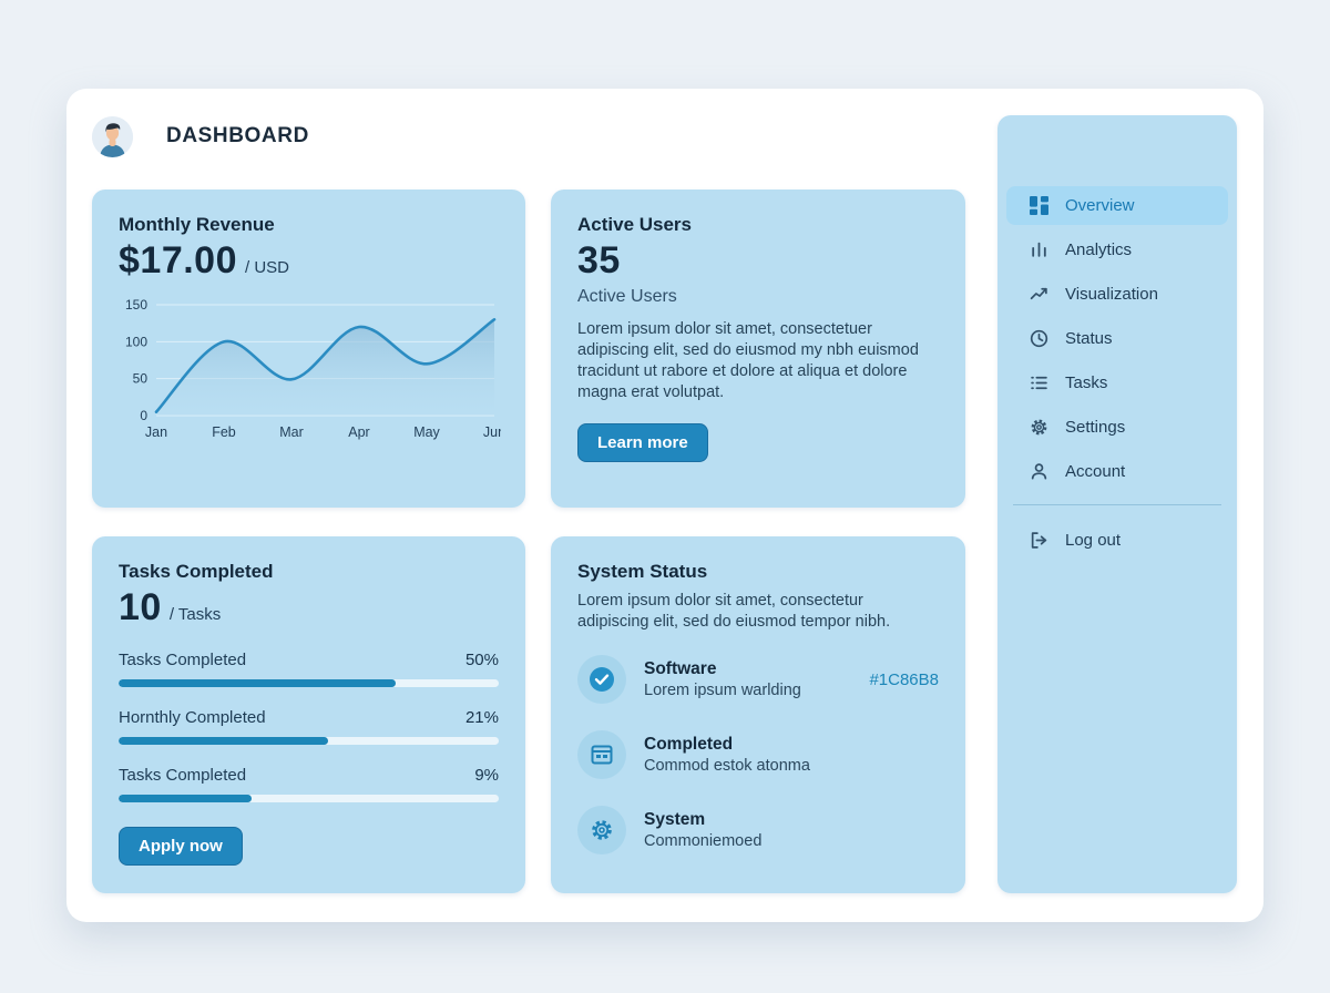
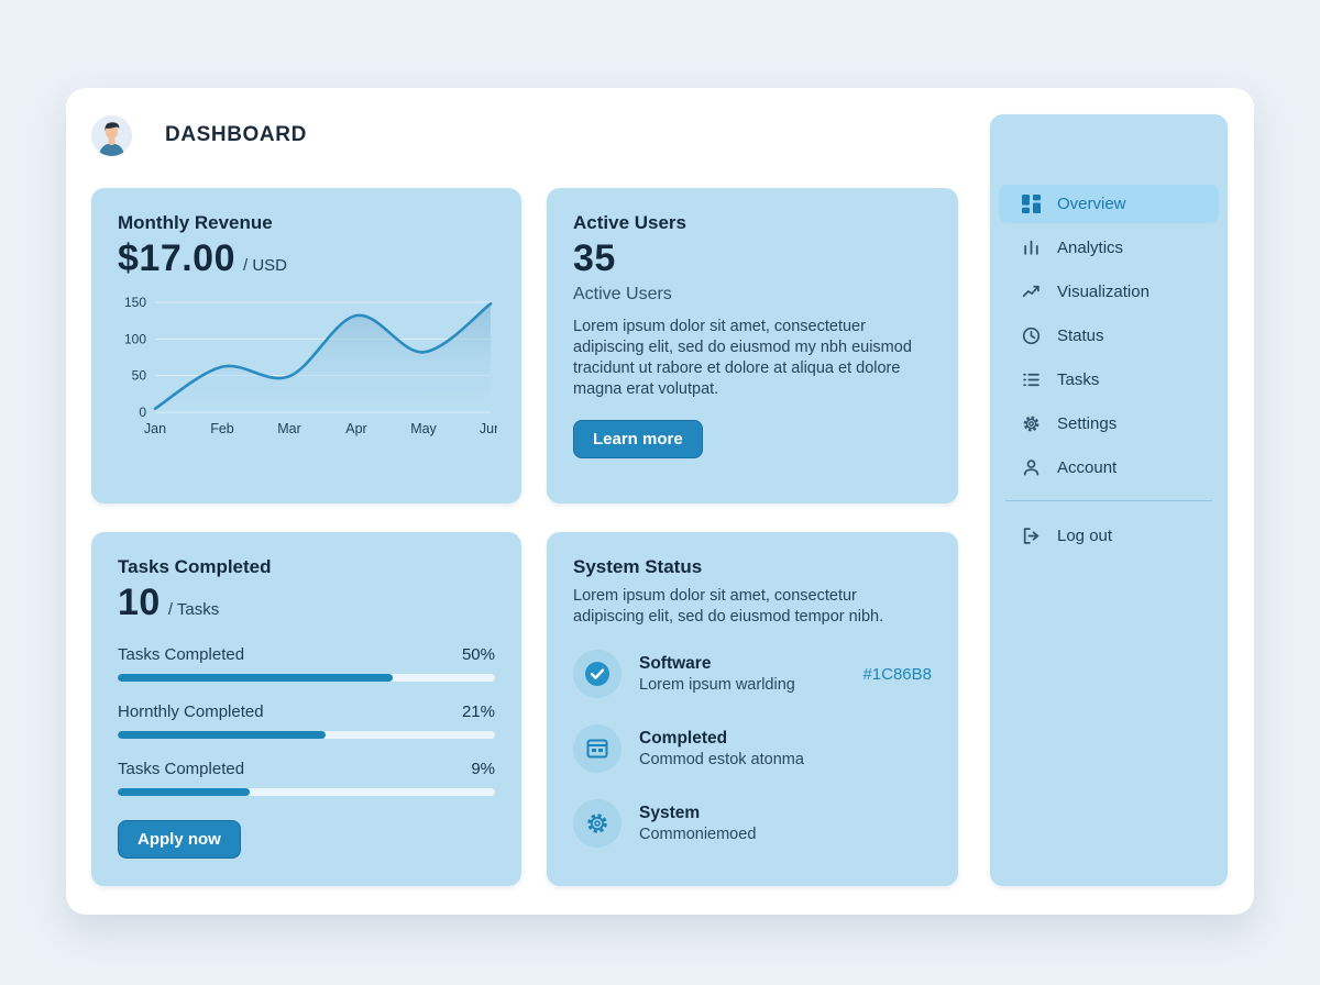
Feb: 100 -> 60
Apr: 120 -> 130
May: 70 -> 80
Jun: 130 -> 150
